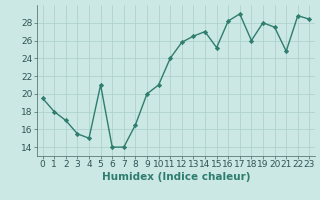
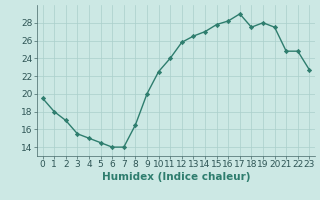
5: 21.0 -> 14.5
10: 21.0 -> 22.5
15: 25.2 -> 27.8
18: 26.0 -> 27.5
22: 28.8 -> 24.8
23: 28.4 -> 22.7
